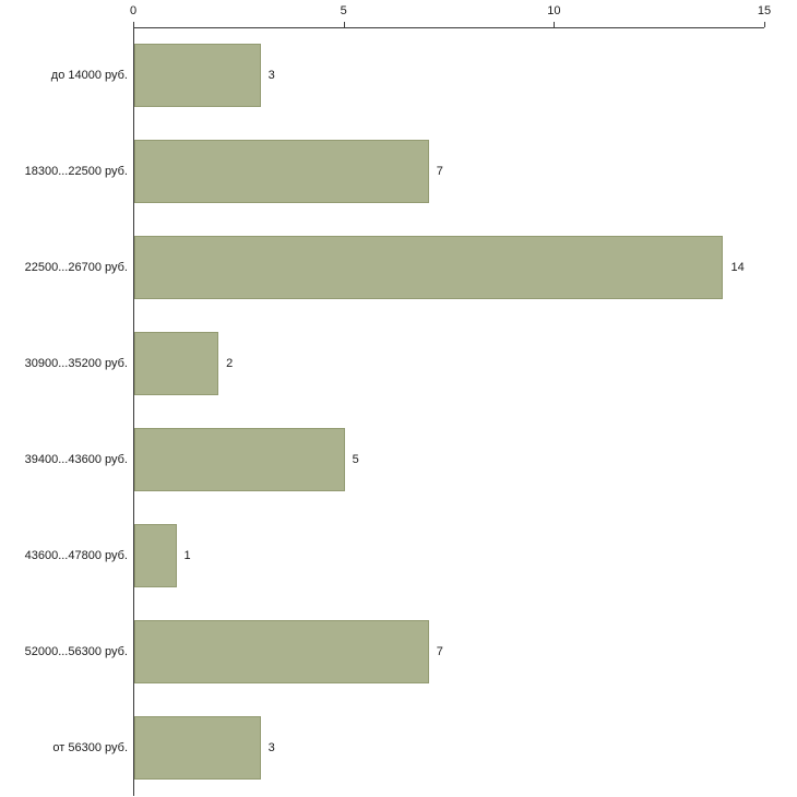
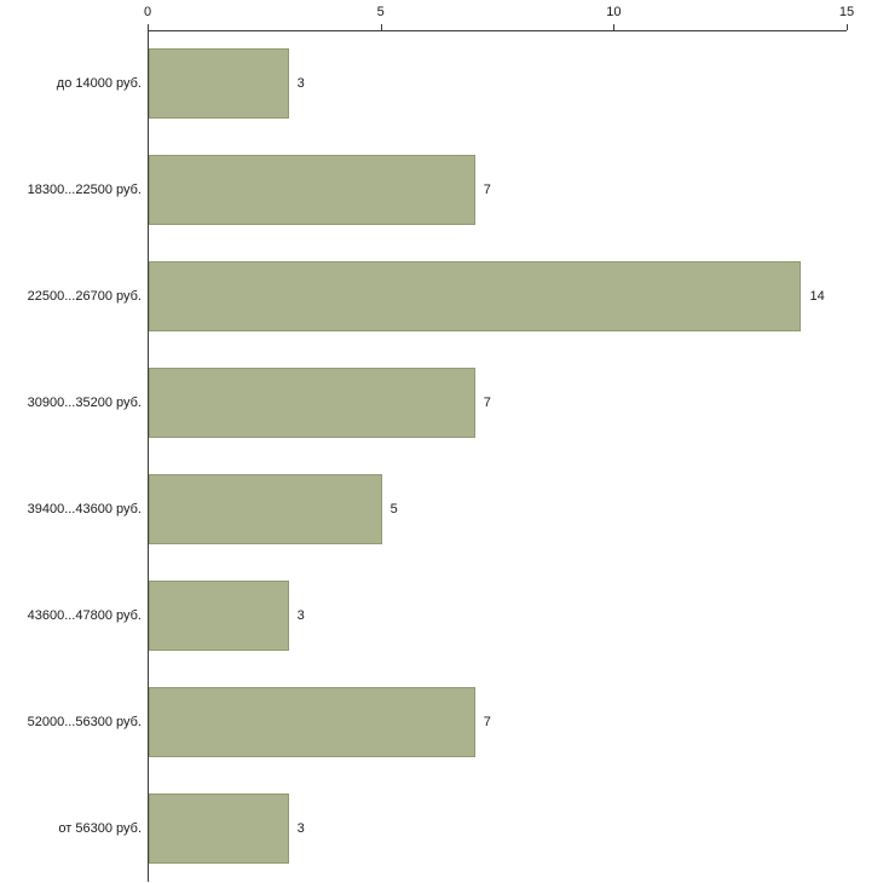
30900...35200 руб.: 2 -> 7
43600...47800 руб.: 1 -> 3
